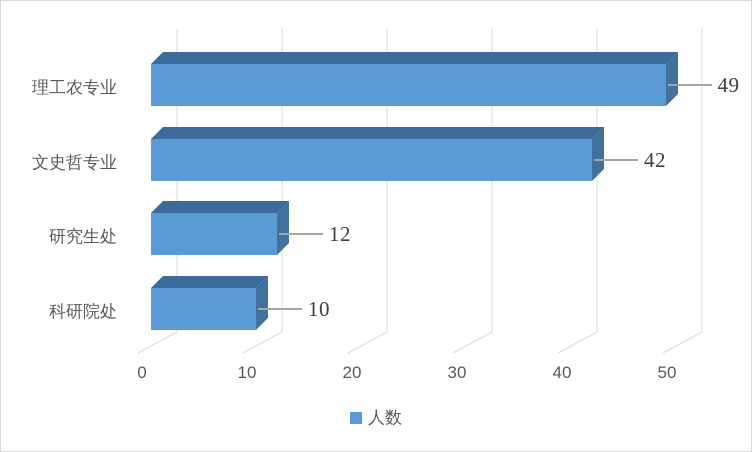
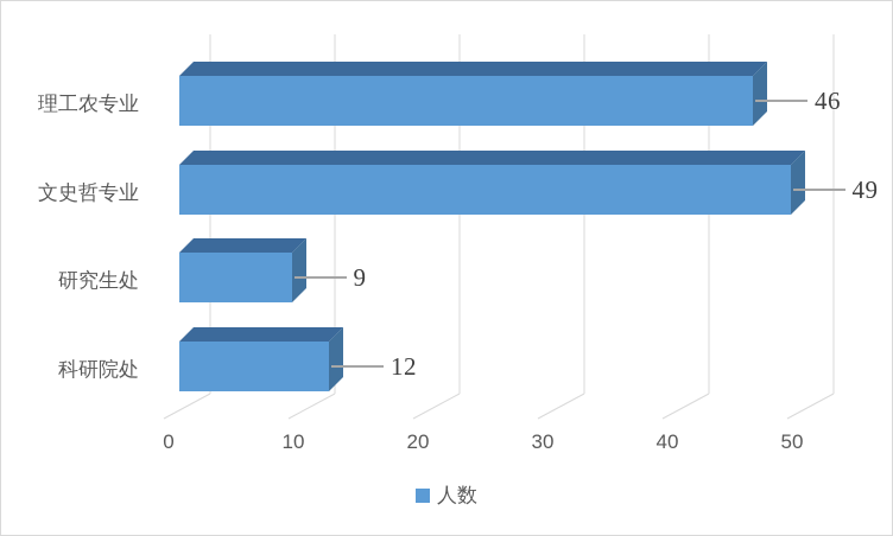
理工农专业: 49 -> 46
文史哲专业: 42 -> 49
研究生处: 12 -> 9
科研院处: 10 -> 12
